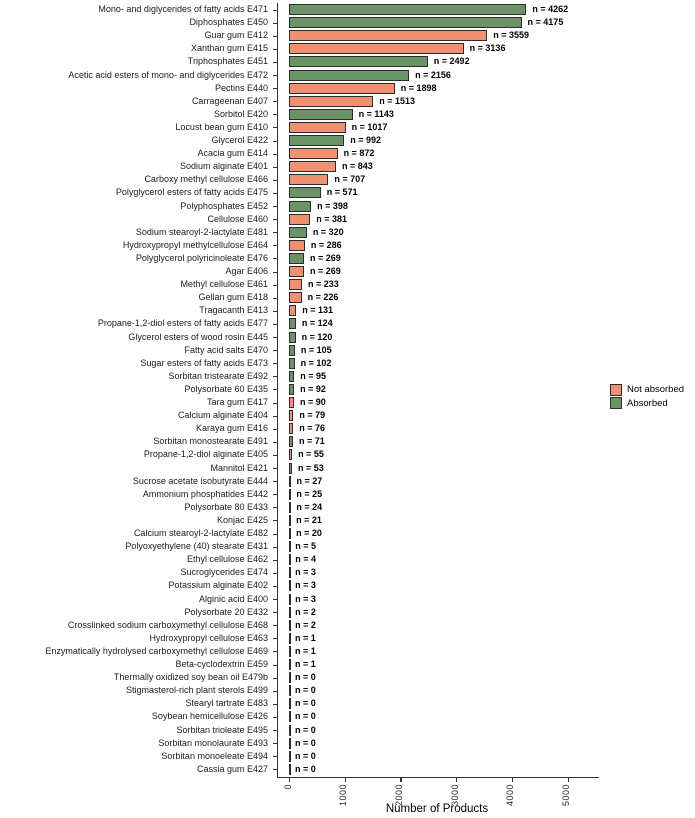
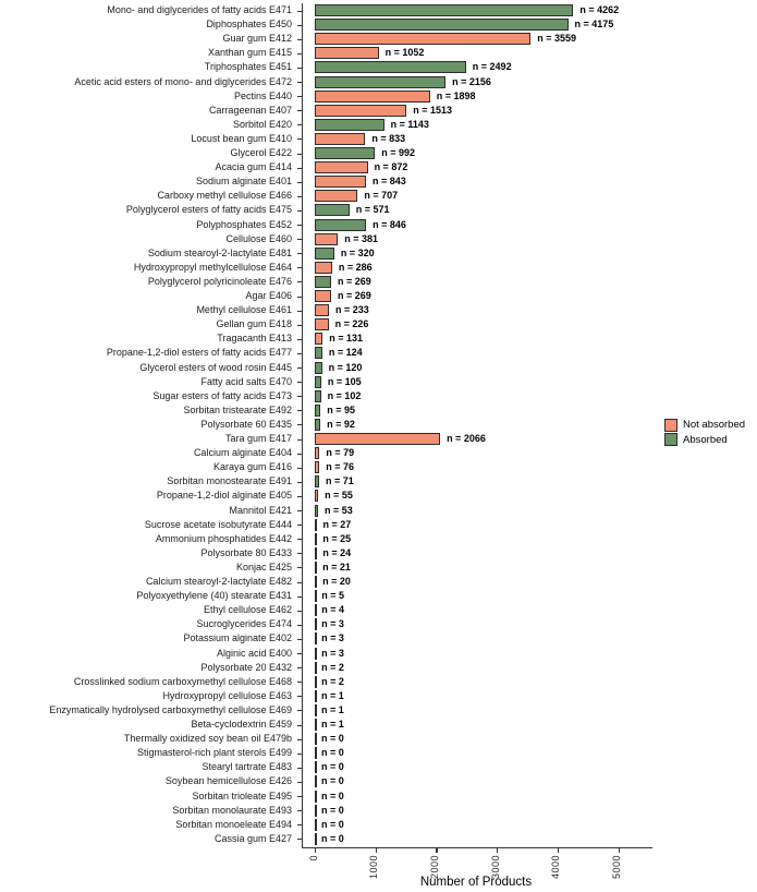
Xanthan gum E415: 3136 -> 1052
Locust bean gum E410: 1017 -> 833
Polyphosphates E452: 398 -> 846
Tara gum E417: 90 -> 2066
